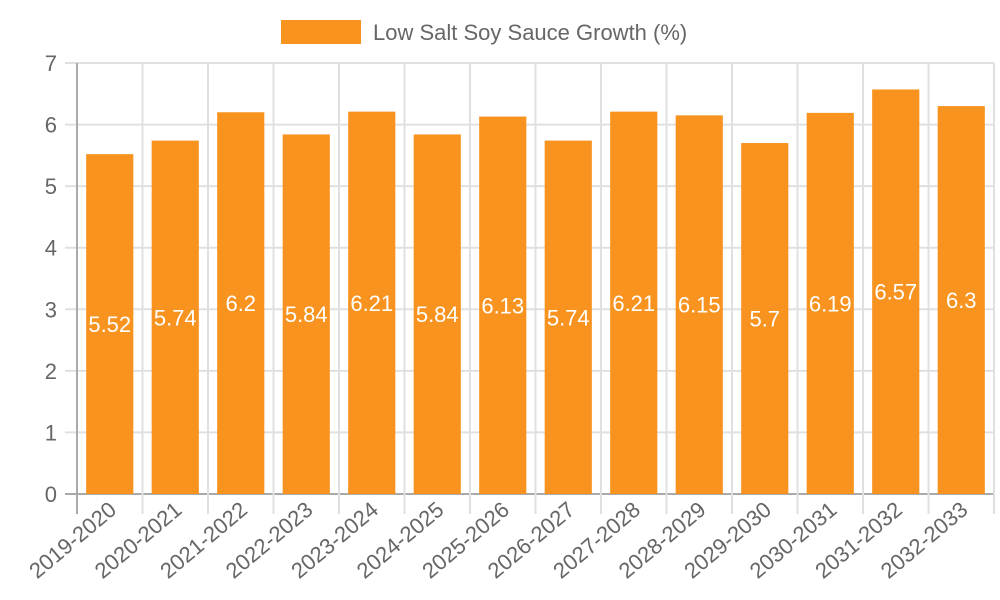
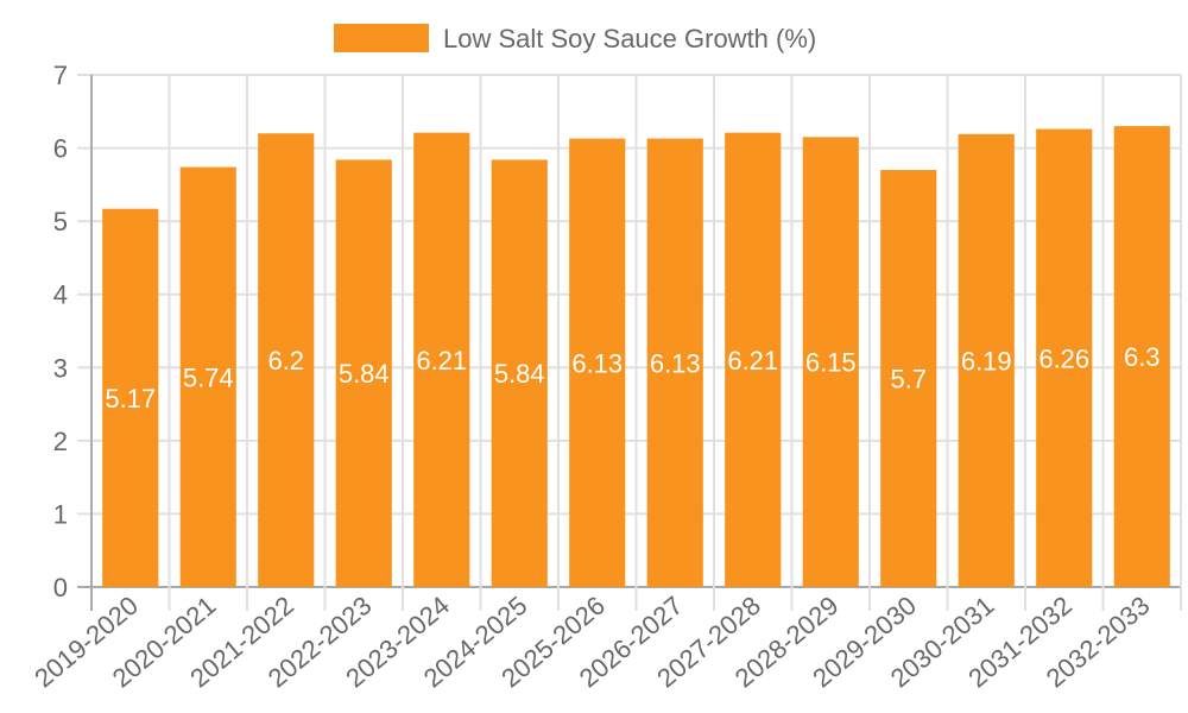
2019-2020: 5.52 -> 5.17
2026-2027: 5.74 -> 6.13
2031-2032: 6.57 -> 6.26
